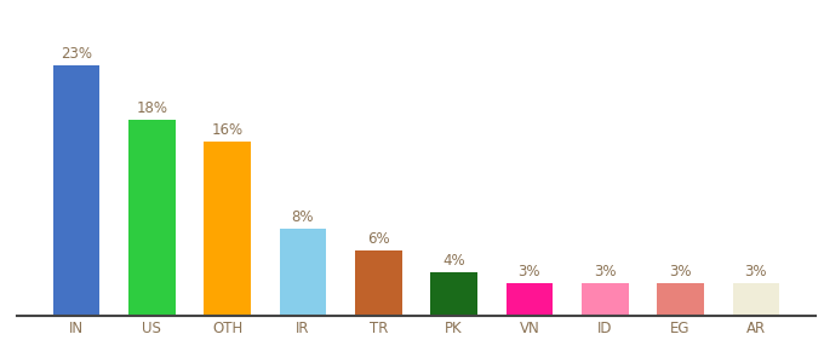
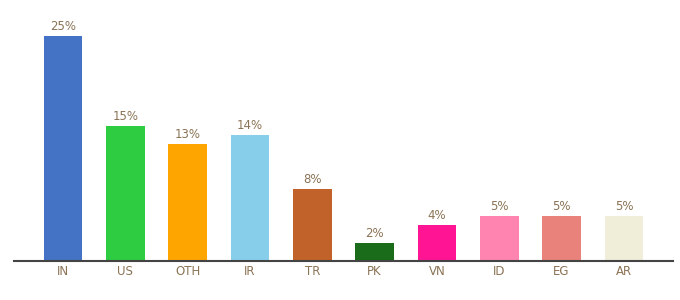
IN: 23% -> 25%
US: 18% -> 15%
OTH: 16% -> 13%
IR: 8% -> 14%
TR: 6% -> 8%
PK: 4% -> 2%
VN: 3% -> 4%
ID: 3% -> 5%
EG: 3% -> 5%
AR: 3% -> 5%
